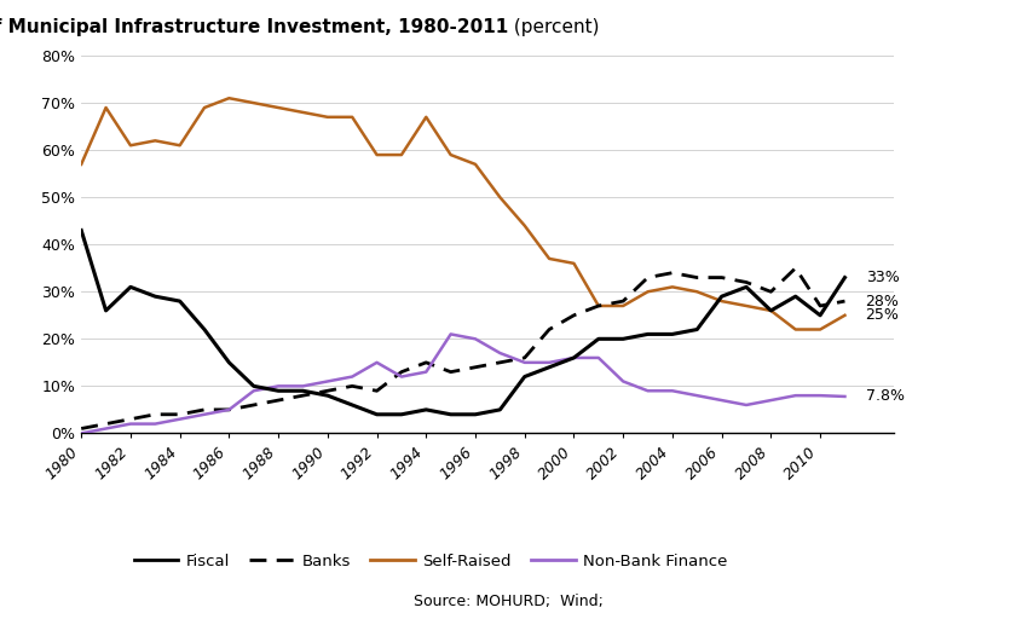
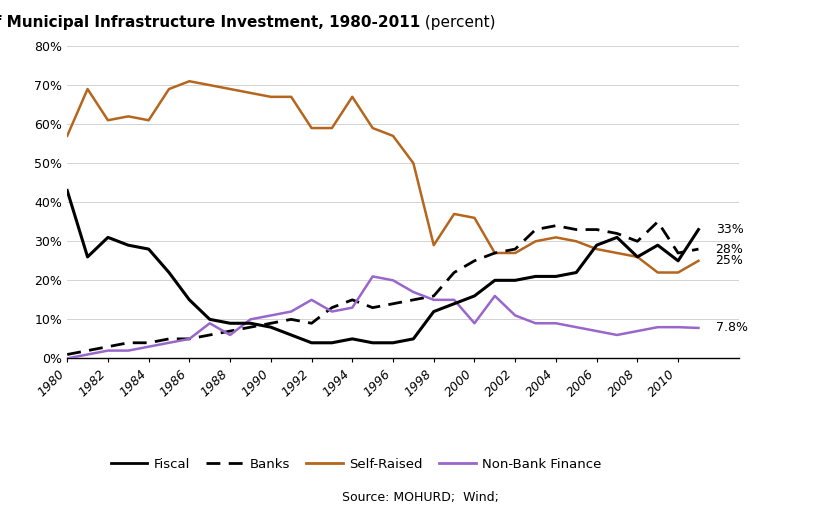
Non-Bank Finance/1988: 10.0% -> 6.0%
Self-Raised/1998: 44% -> 29%
Non-Bank Finance/2000: 16.0% -> 9.0%
